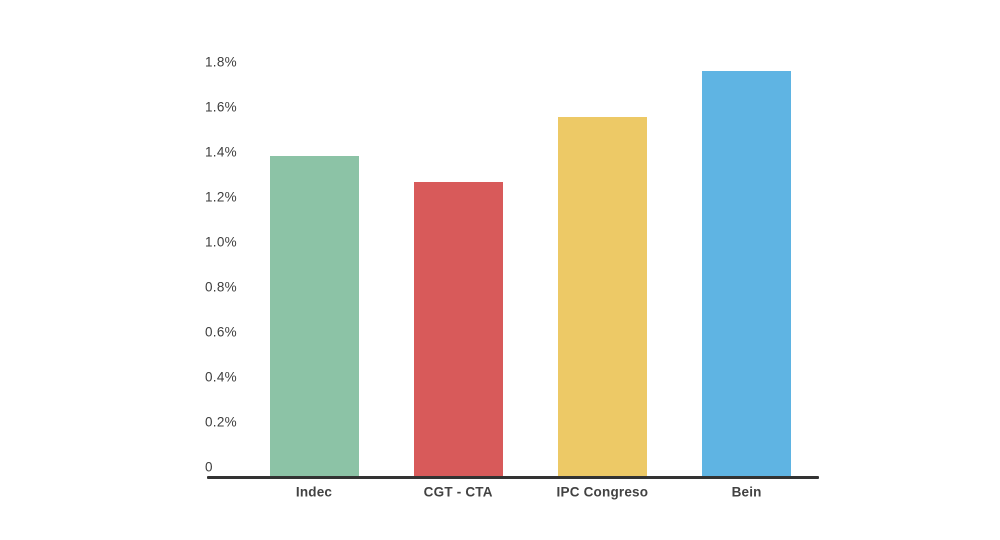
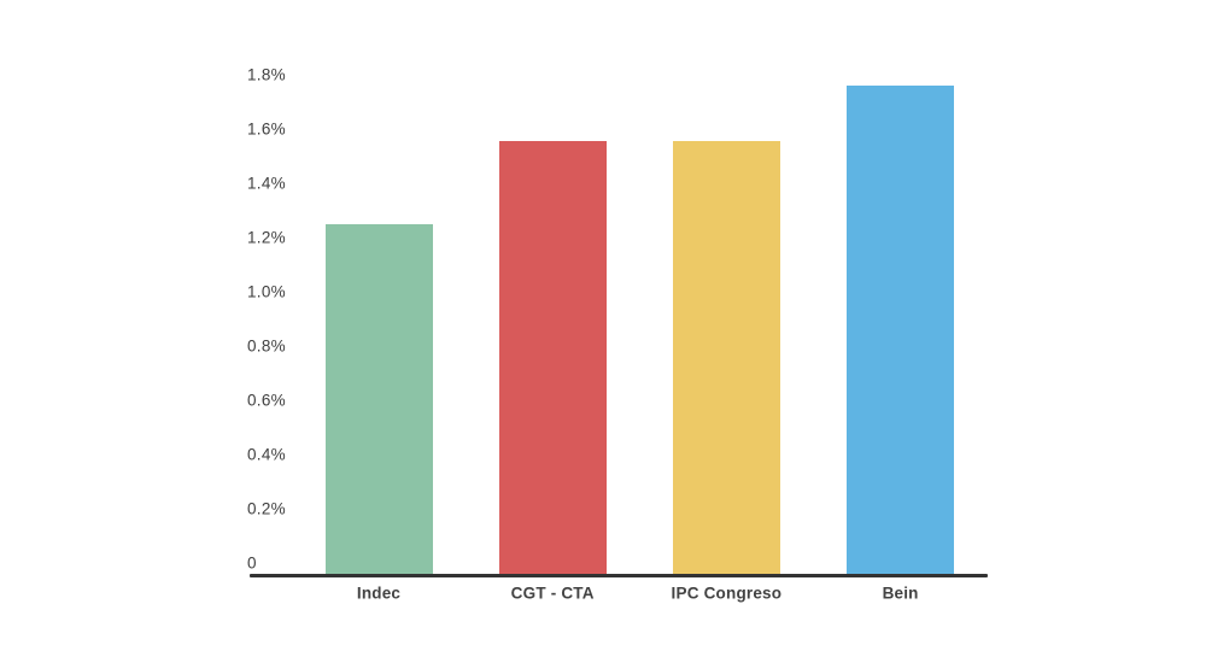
Indec: 1.39% -> 1.26%
CGT - CTA: 1.28% -> 1.56%
